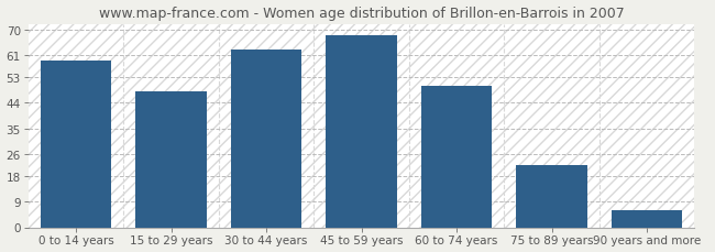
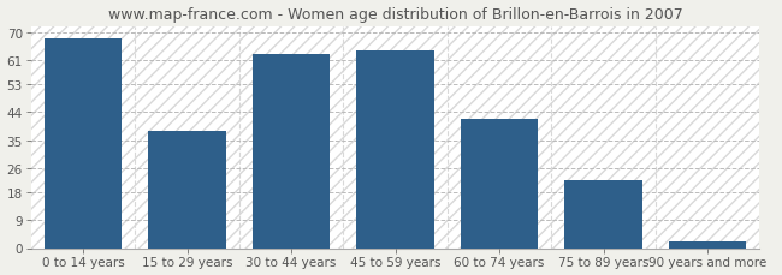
0 to 14 years: 59 -> 68
15 to 29 years: 48 -> 38
45 to 59 years: 68 -> 64
60 to 74 years: 50 -> 42
90 years and more: 6 -> 2
